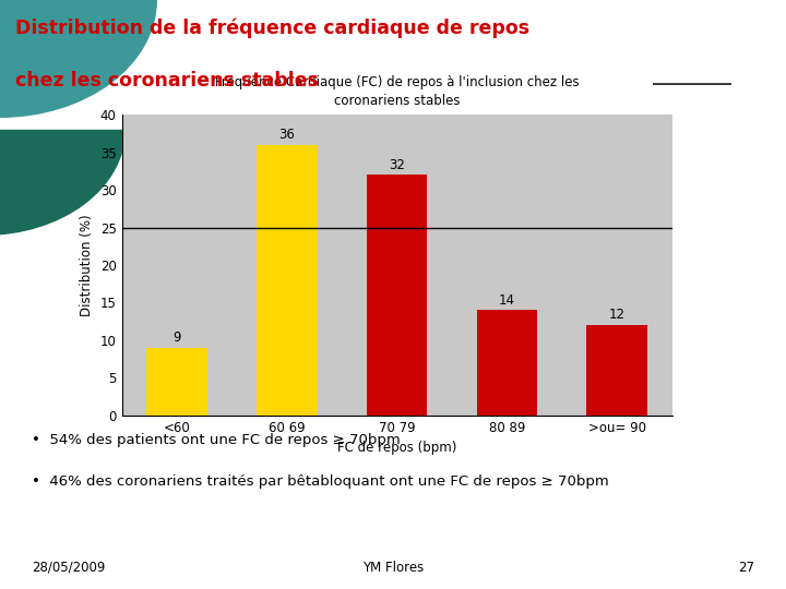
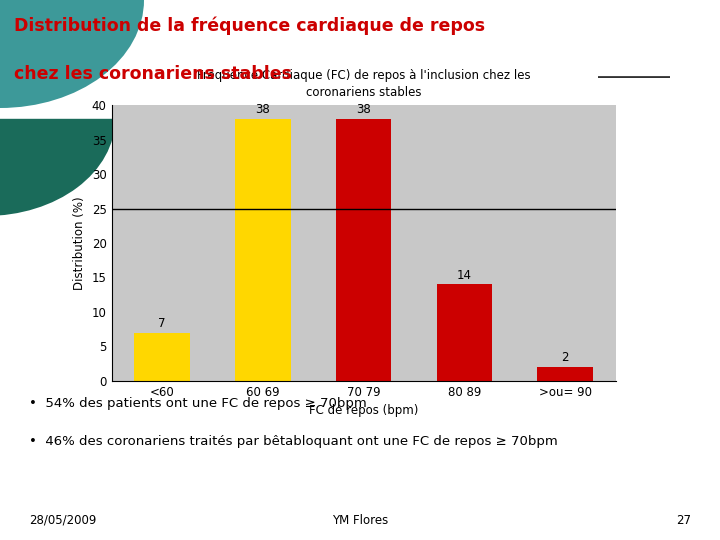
<60: 9 -> 7
60 69: 36 -> 38
70 79: 32 -> 38
>ou= 90: 12 -> 2
